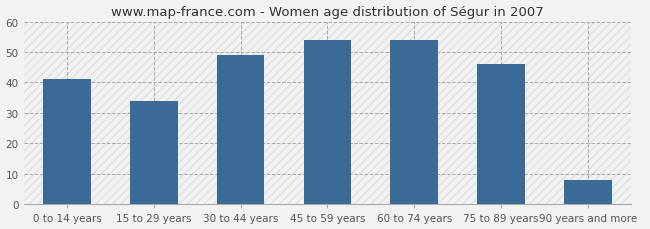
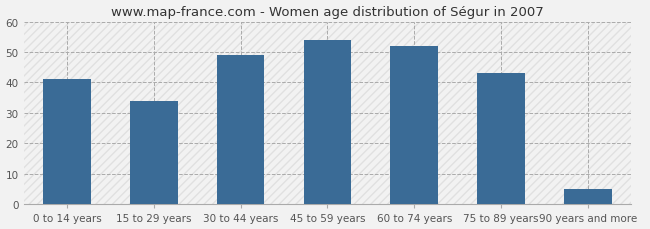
60 to 74 years: 54 -> 52
75 to 89 years: 46 -> 43
90 years and more: 8 -> 5
